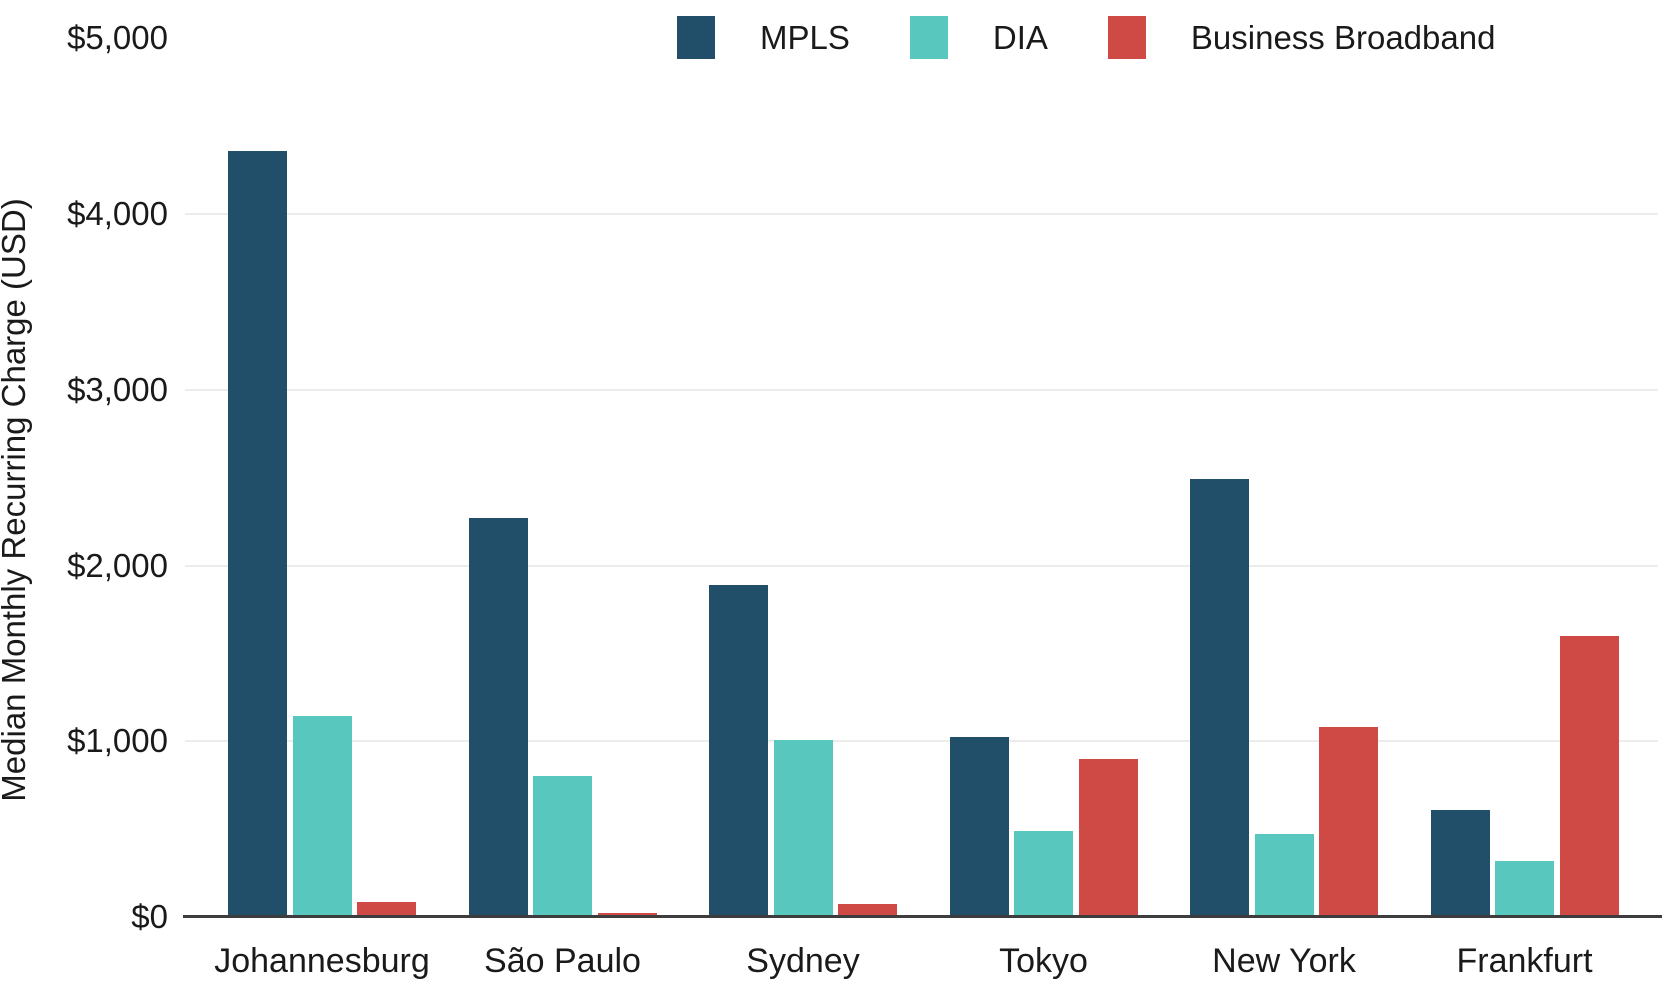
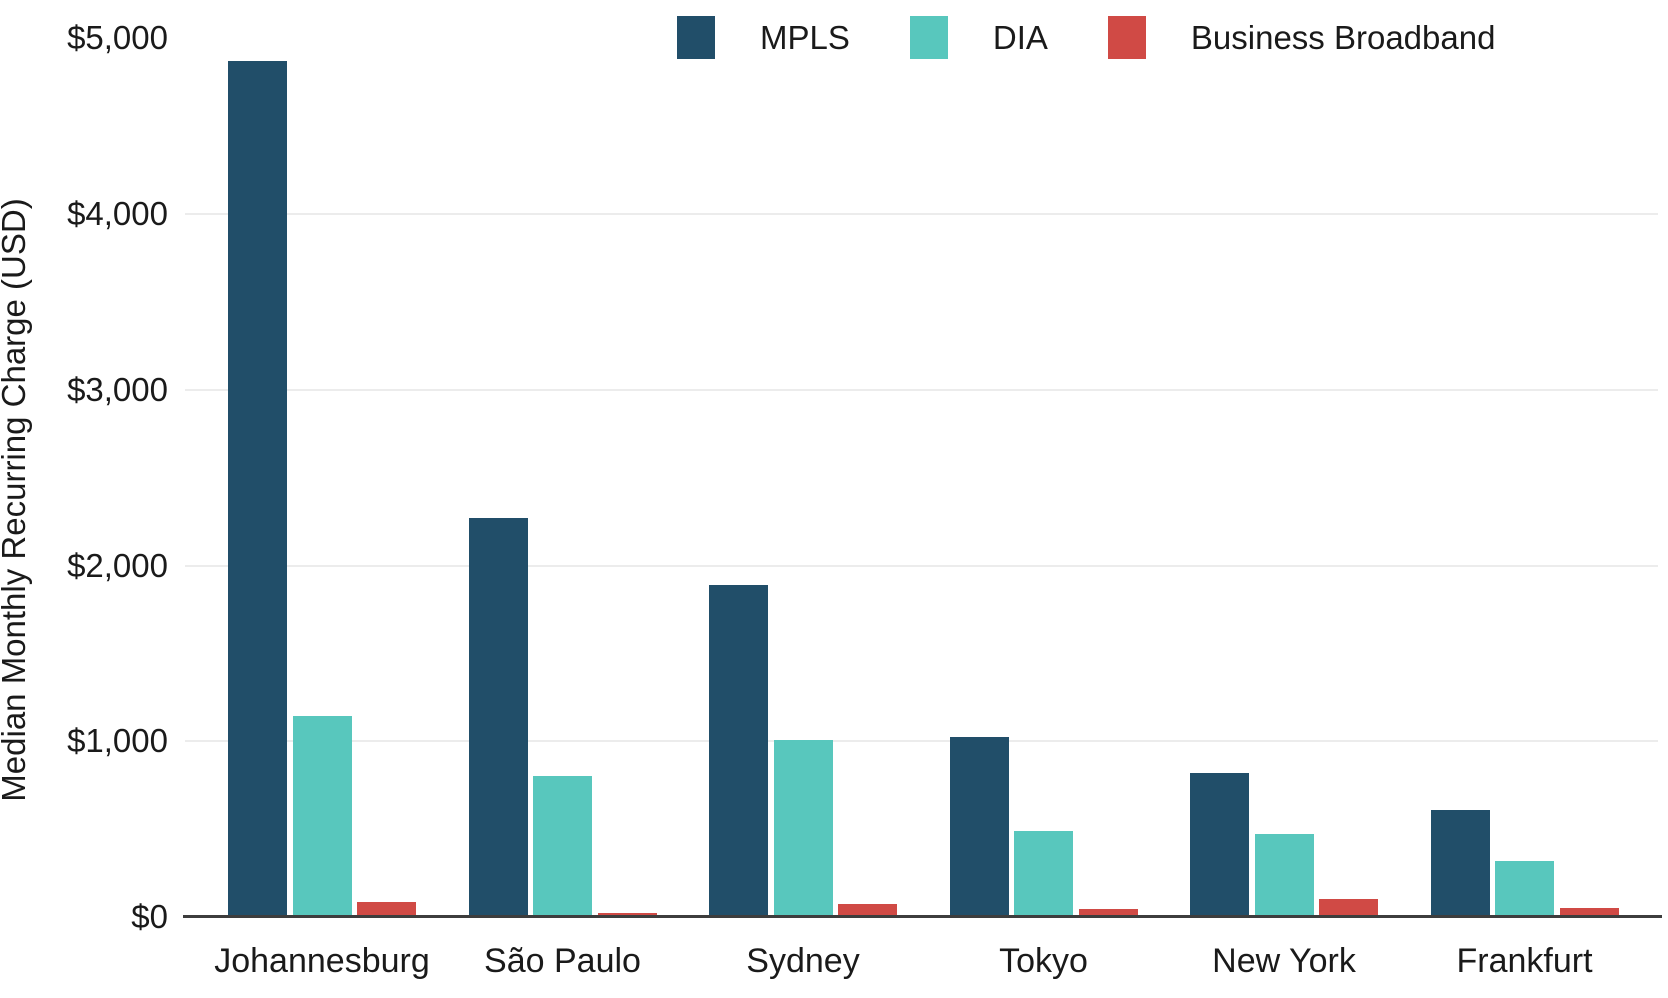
MPLS/Johannesburg: $4360 -> $4870
Business Broadband/Tokyo: $900 -> $40
MPLS/New York: $2490 -> $820
Business Broadband/New York: $1080 -> $100
Business Broadband/Frankfurt: $1600 -> $50
